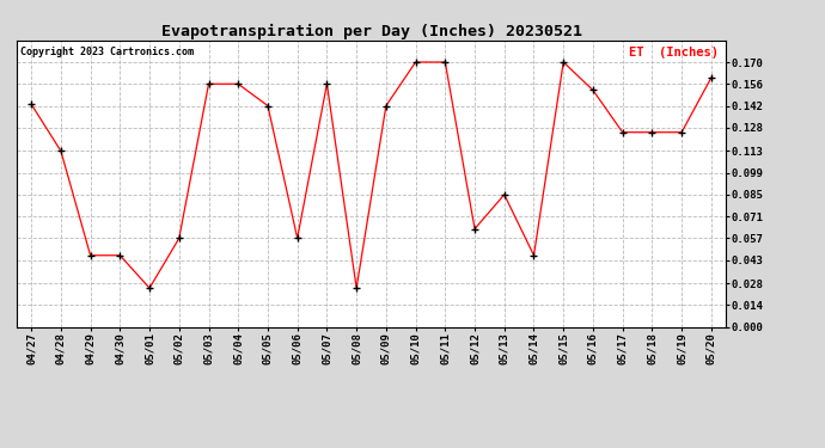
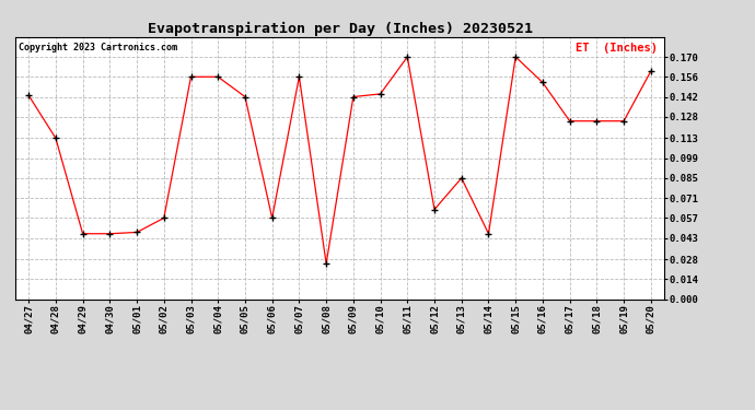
05/01: 0.025 -> 0.047
05/10: 0.170 -> 0.144
